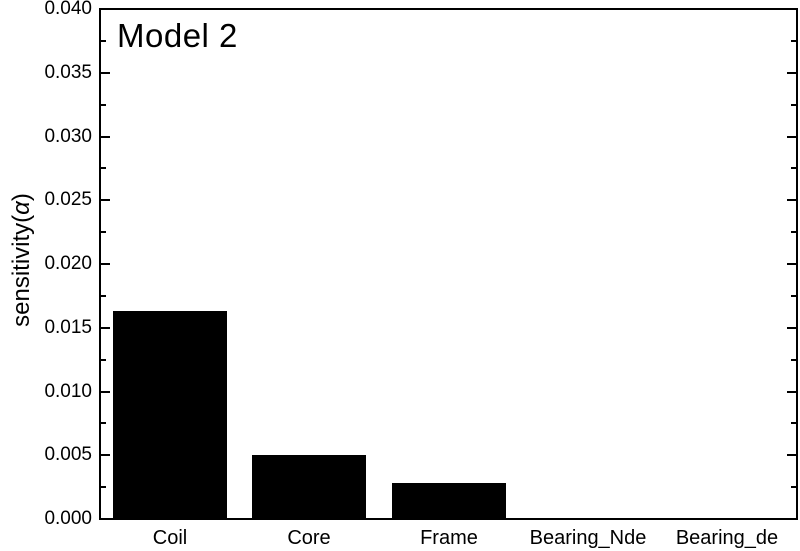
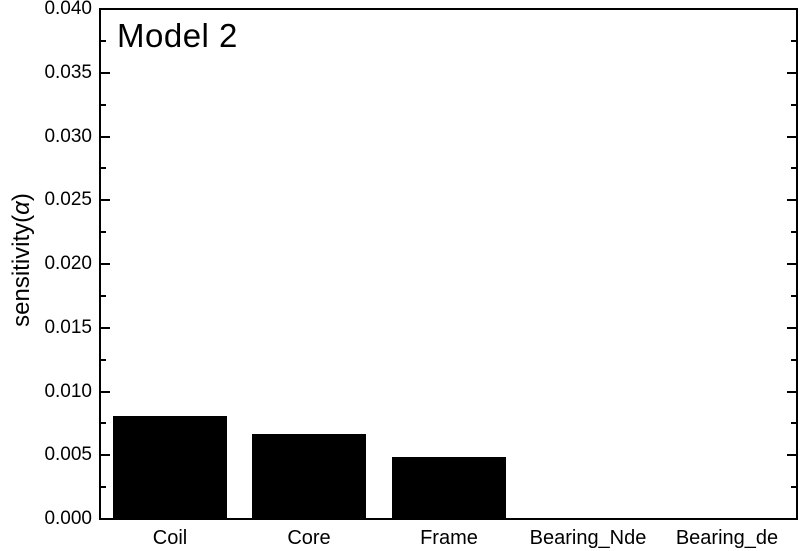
Coil: 0.0163 -> 0.0081
Core: 0.0050 -> 0.0067
Frame: 0.0028 -> 0.0049
